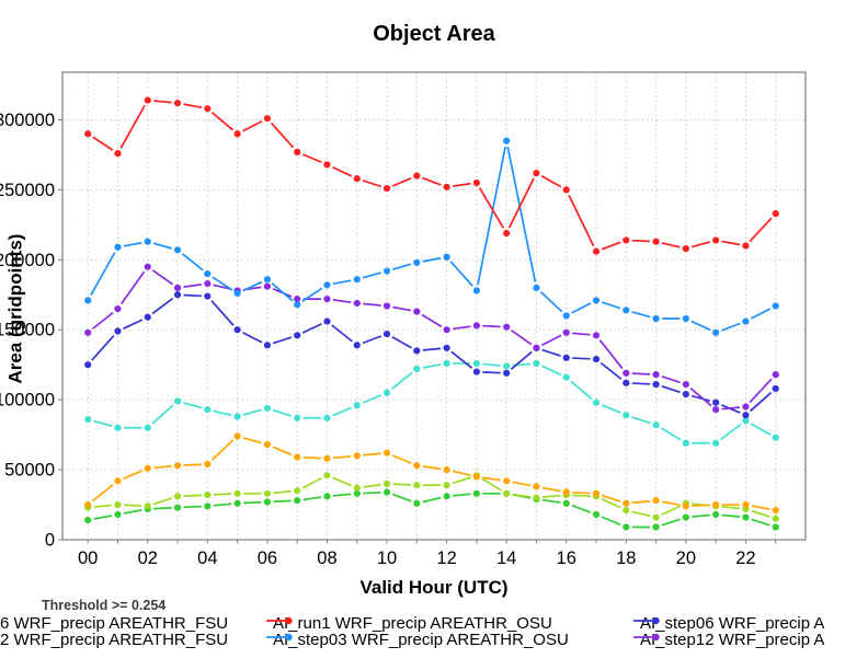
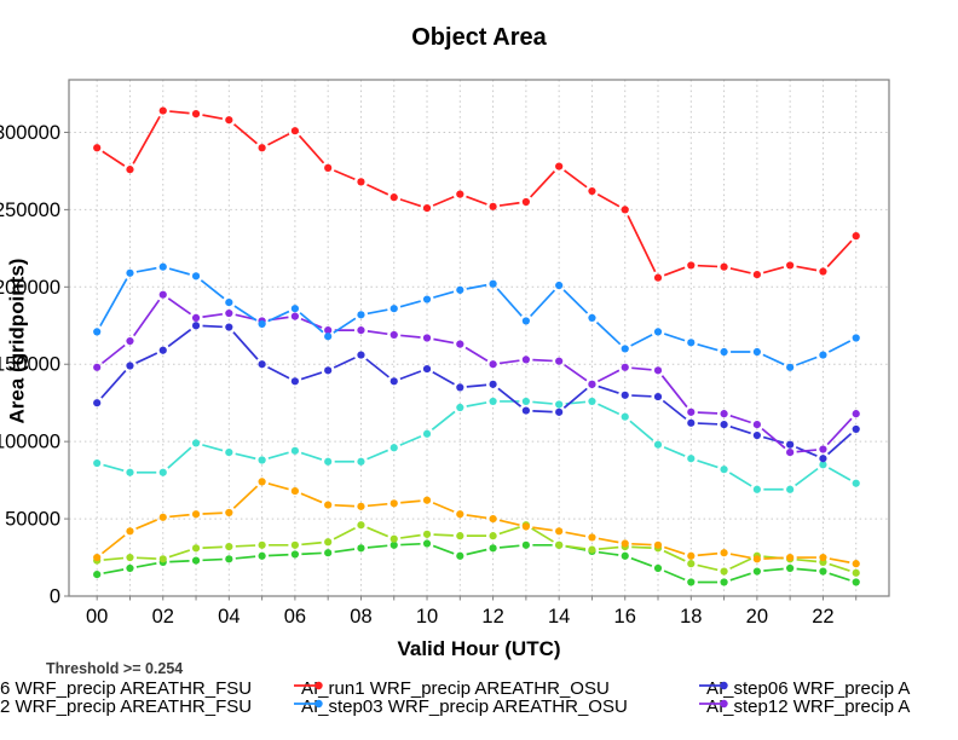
AI_step03 WRF_precip AREATHR_OSU/14: 285000 -> 201000
AI_run1 WRF_precip AREATHR_OSU/14: 219000 -> 278000
